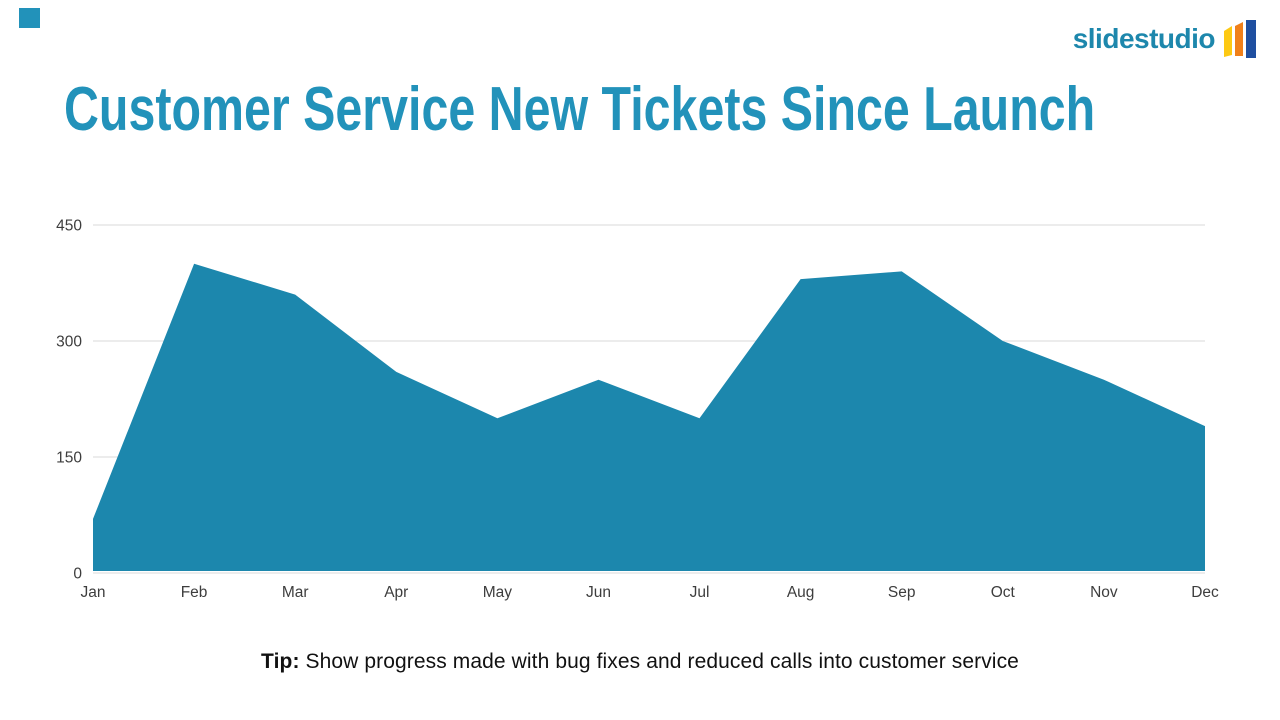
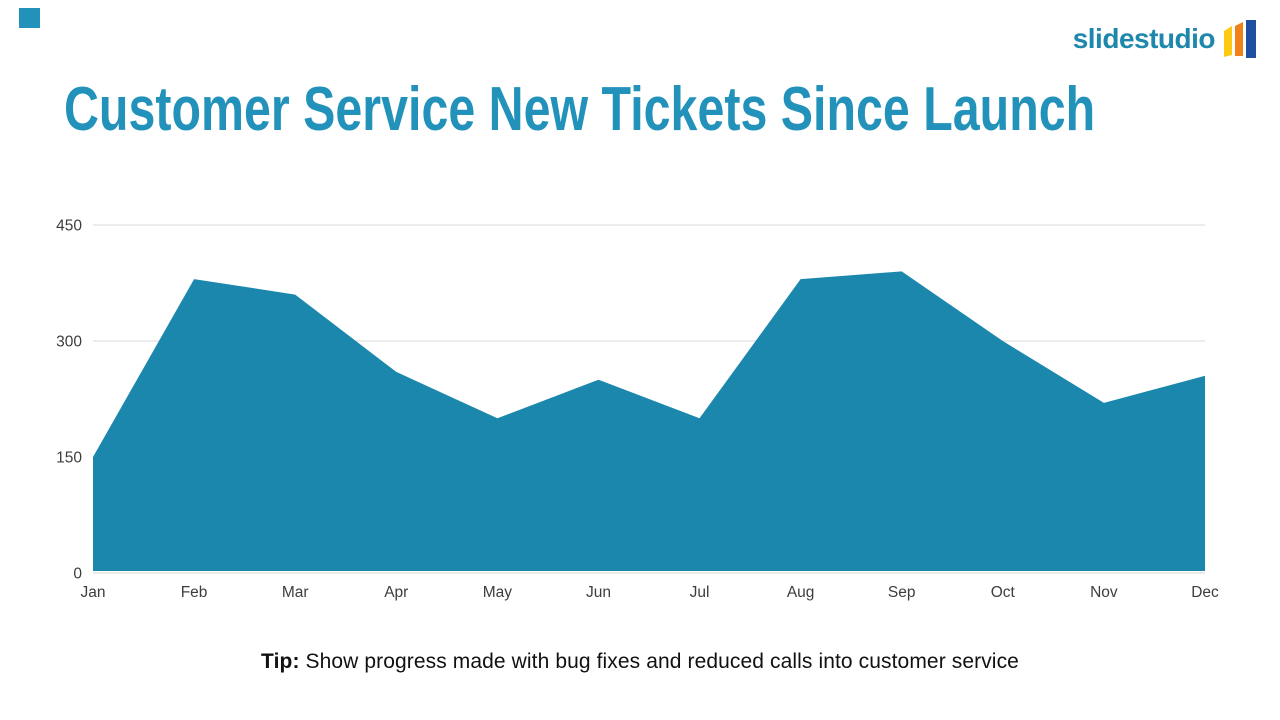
Jan: 70 -> 150
Feb: 400 -> 380
Nov: 250 -> 220
Dec: 190 -> 260
